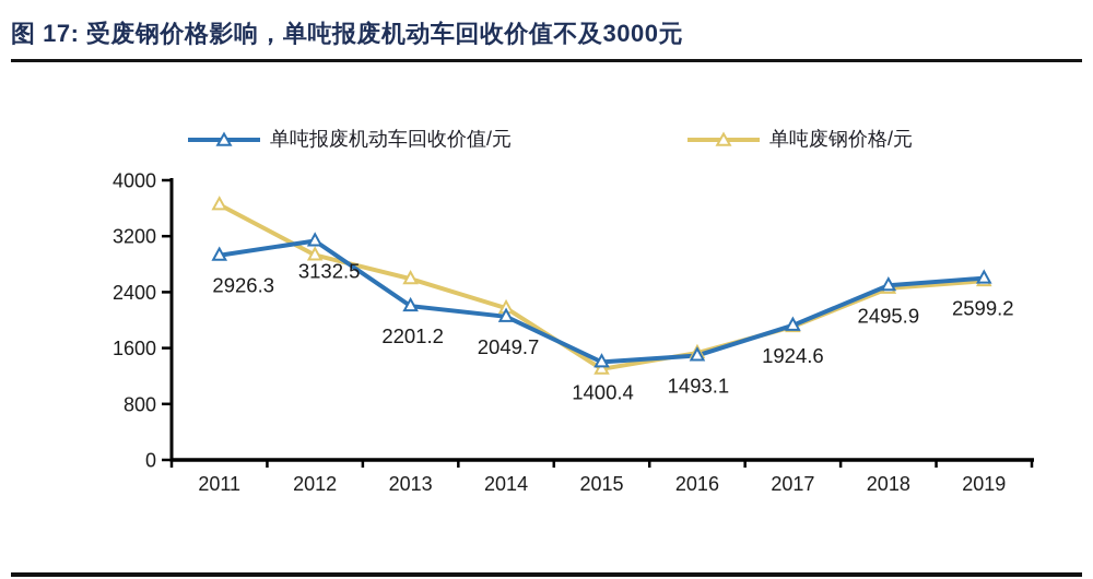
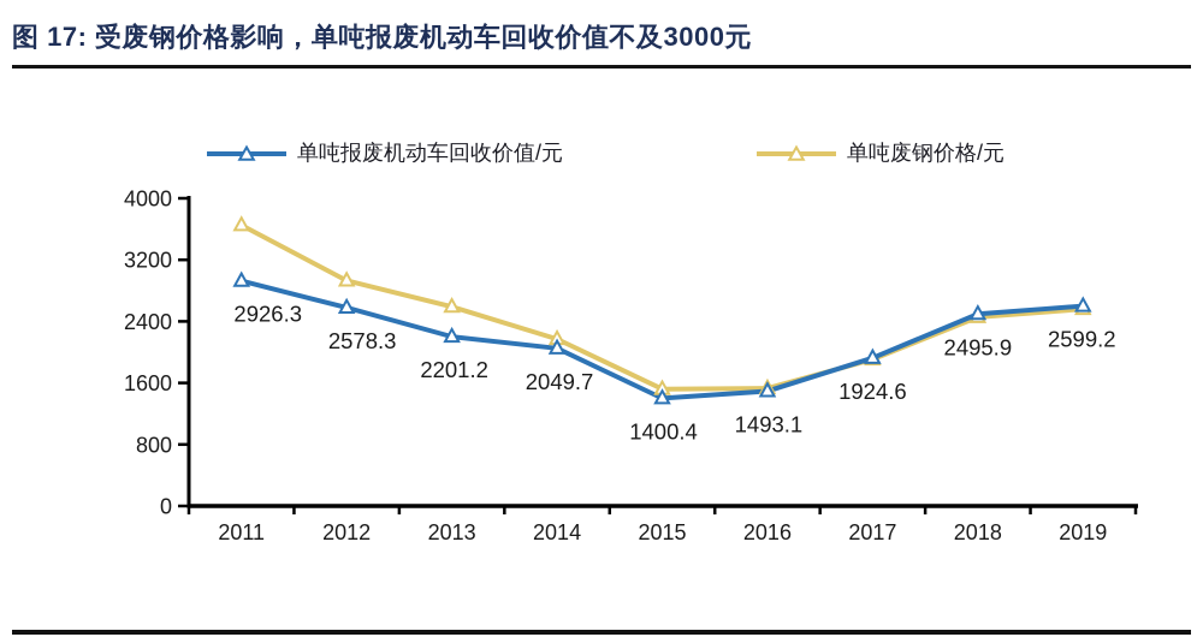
单吨报废机动车回收价值/元/2012: 3132.5 -> 2578.3
单吨废钢价格/元/2015: 1300 -> 1500
